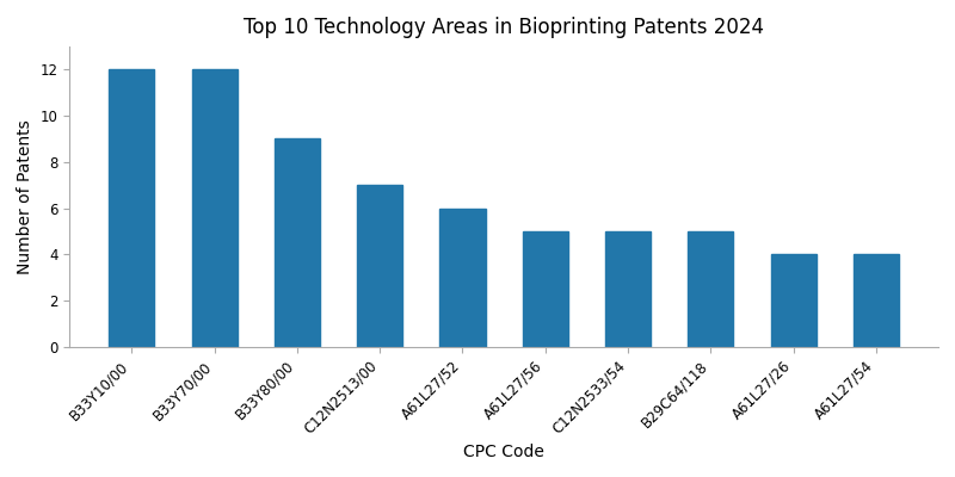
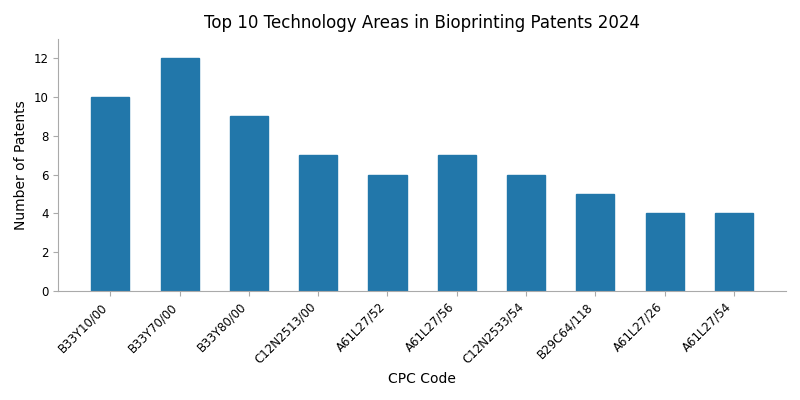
B33Y10/00: 12 -> 10
A61L27/56: 5 -> 7
C12N2533/54: 5 -> 6
